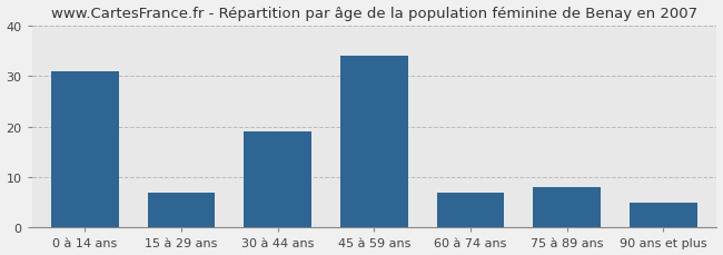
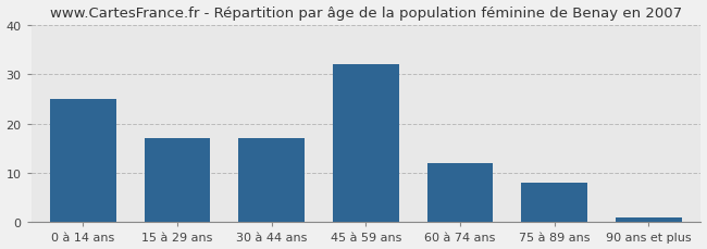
0 à 14 ans: 31 -> 25
15 à 29 ans: 7 -> 17
30 à 44 ans: 19 -> 17
45 à 59 ans: 34 -> 32
60 à 74 ans: 7 -> 12
90 ans et plus: 5 -> 1
